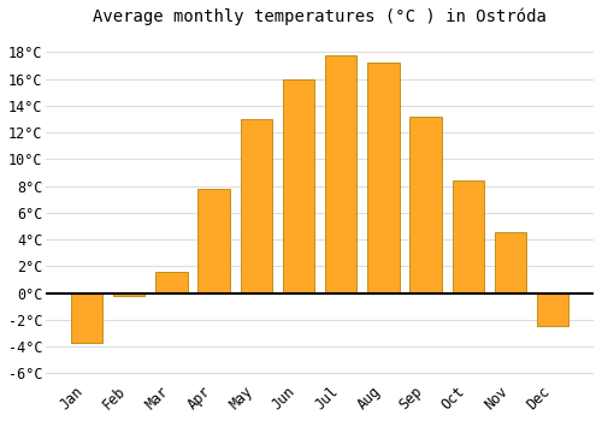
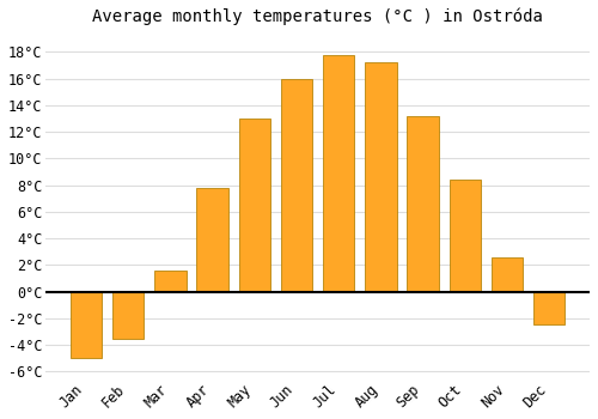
Jan: -3.7°C -> -5.0°C
Feb: -0.2°C -> -3.5°C
Nov: 4.6°C -> 2.6°C
